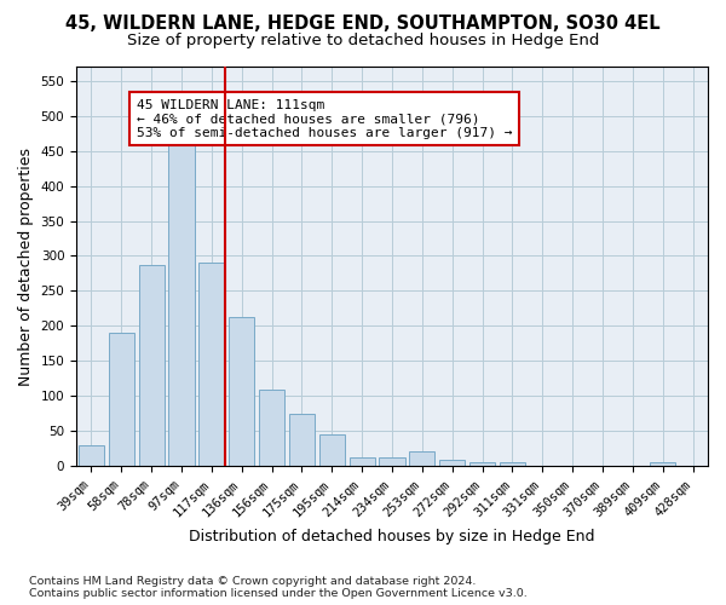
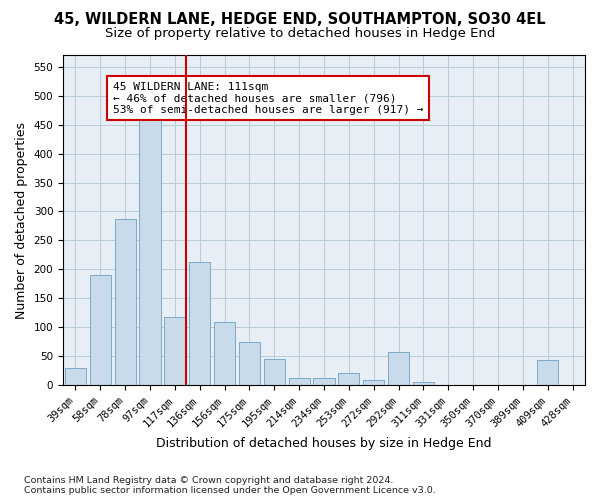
117sqm: 290 -> 118
292sqm: 5 -> 58
409sqm: 6 -> 44
